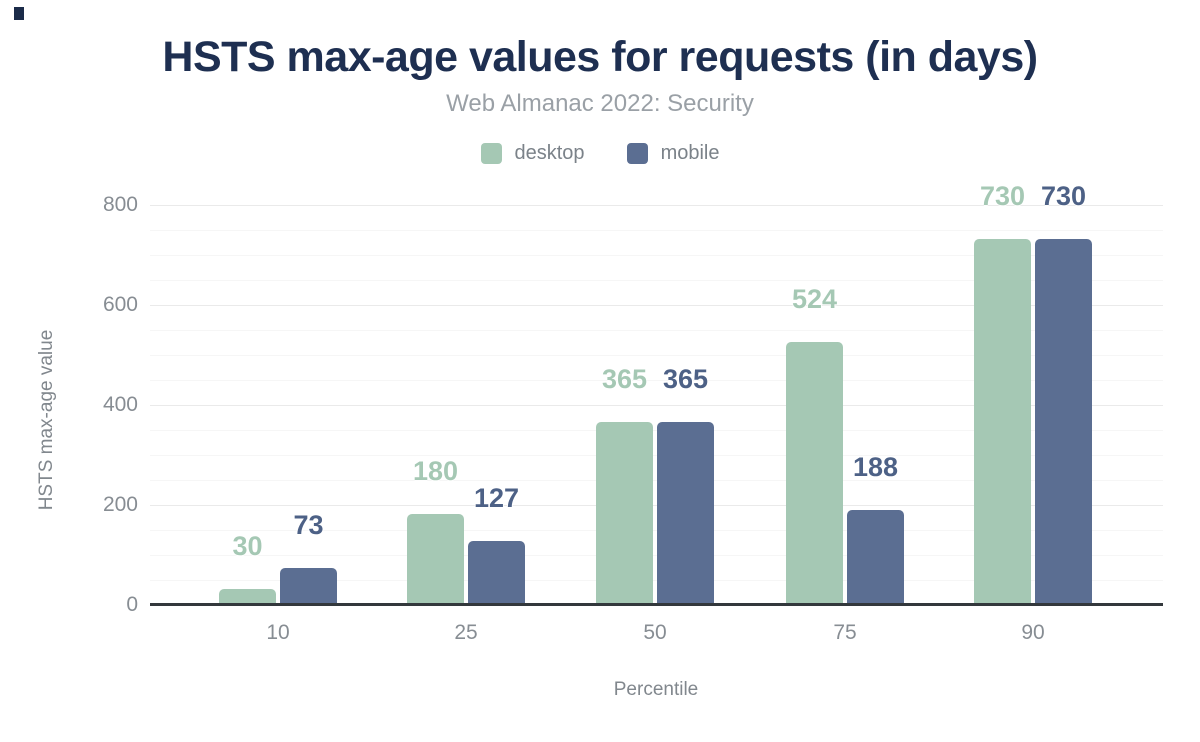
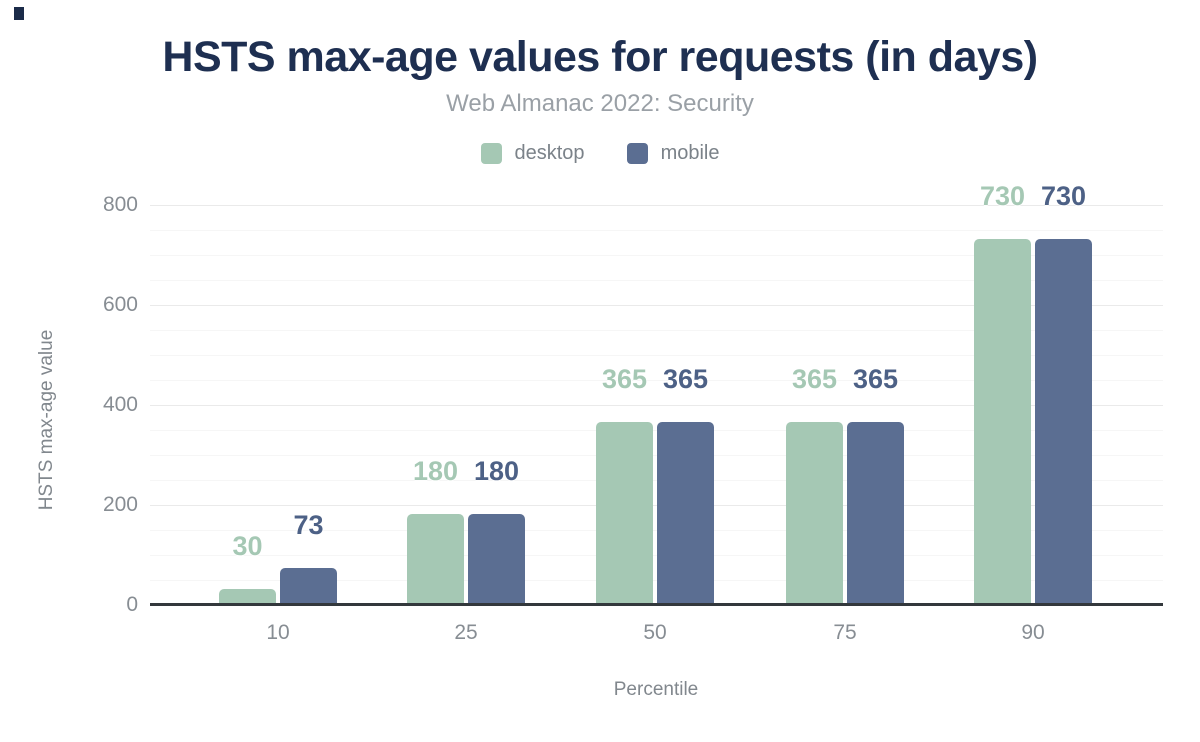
mobile/25: 127 -> 180
desktop/75: 524 -> 365
mobile/75: 188 -> 365
